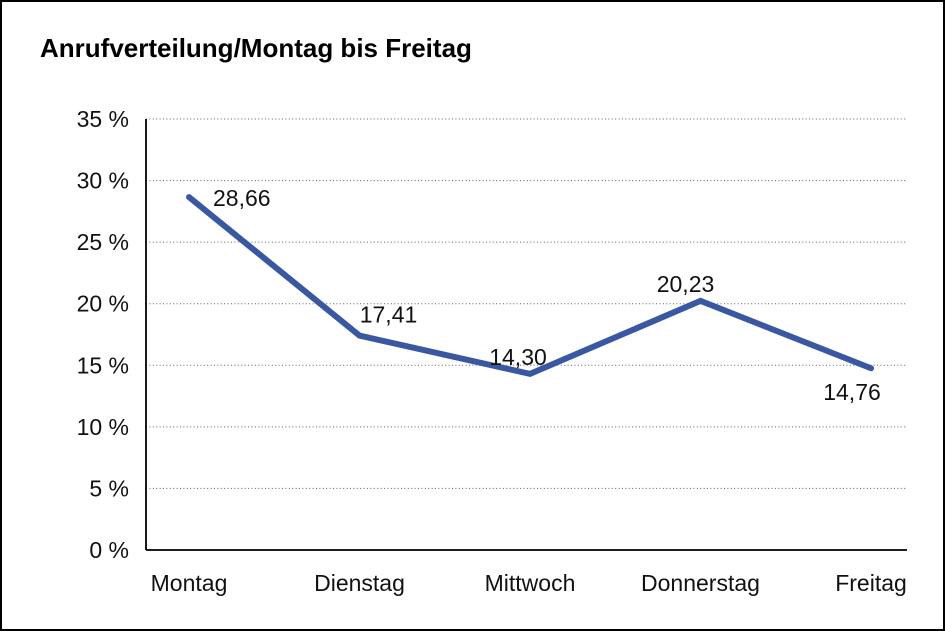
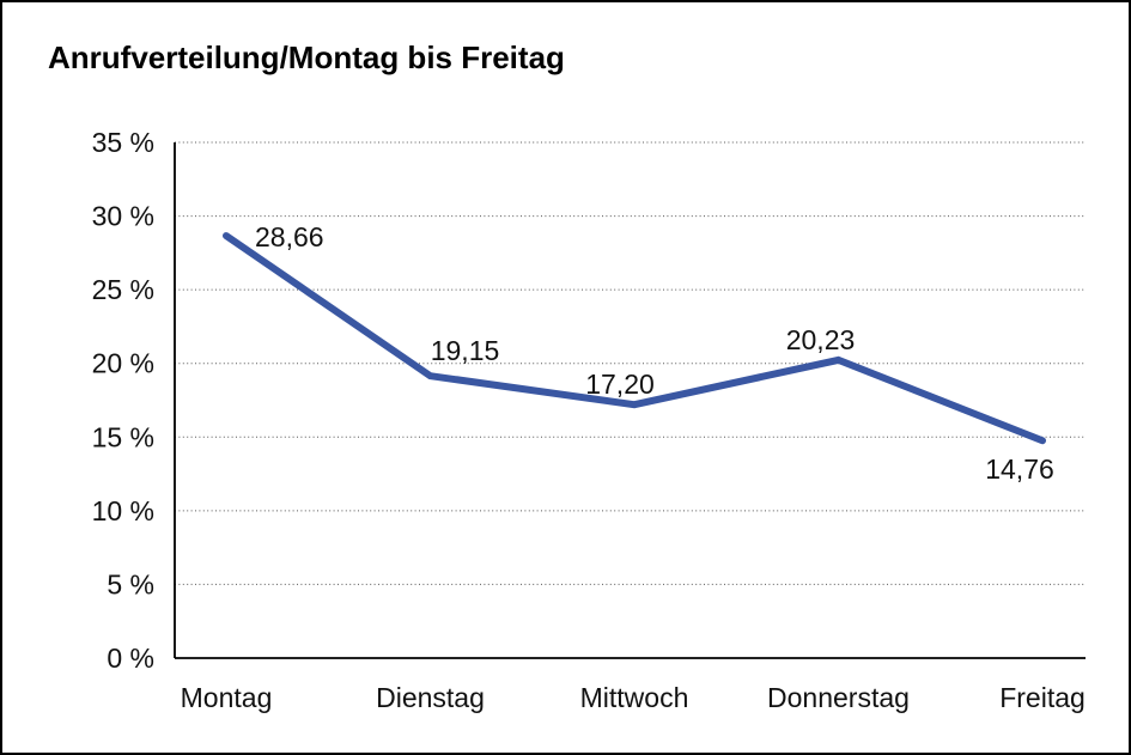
Dienstag: 17,41 -> 19,15
Mittwoch: 14,30 -> 17,20
